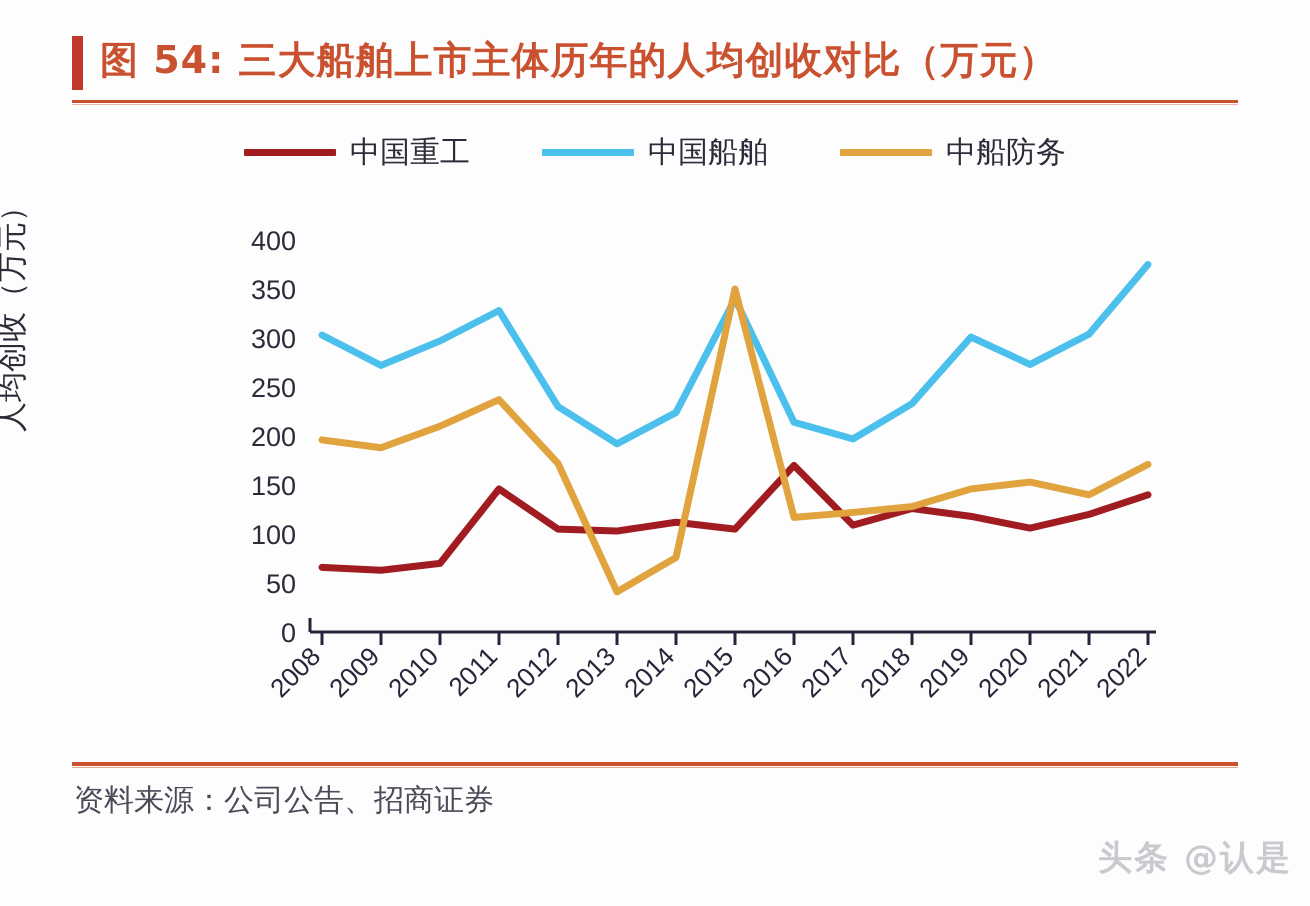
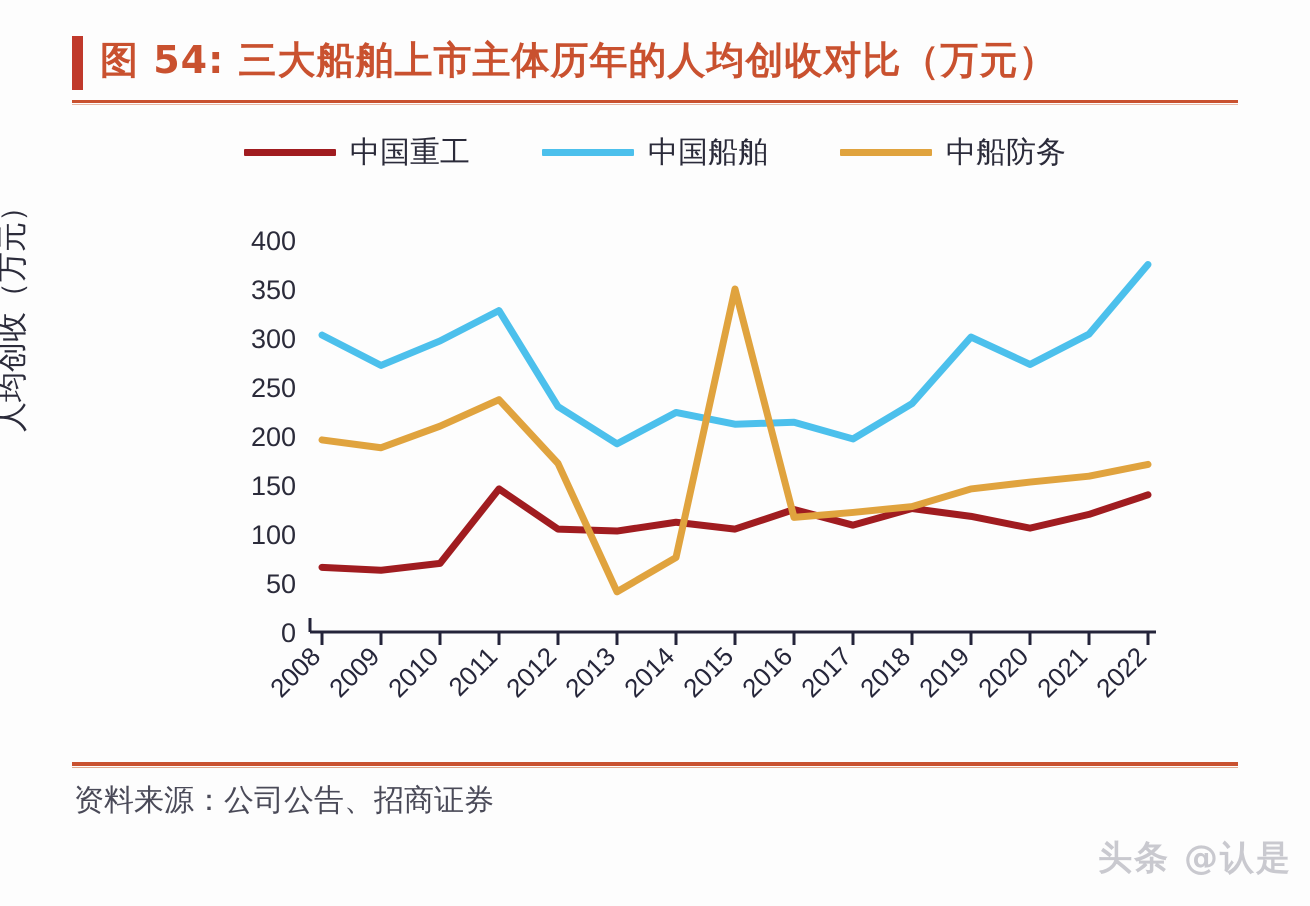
中国船舶/2015: 340 -> 210
中国重工/2016: 170 -> 120
中船防务/2021: 140 -> 160
